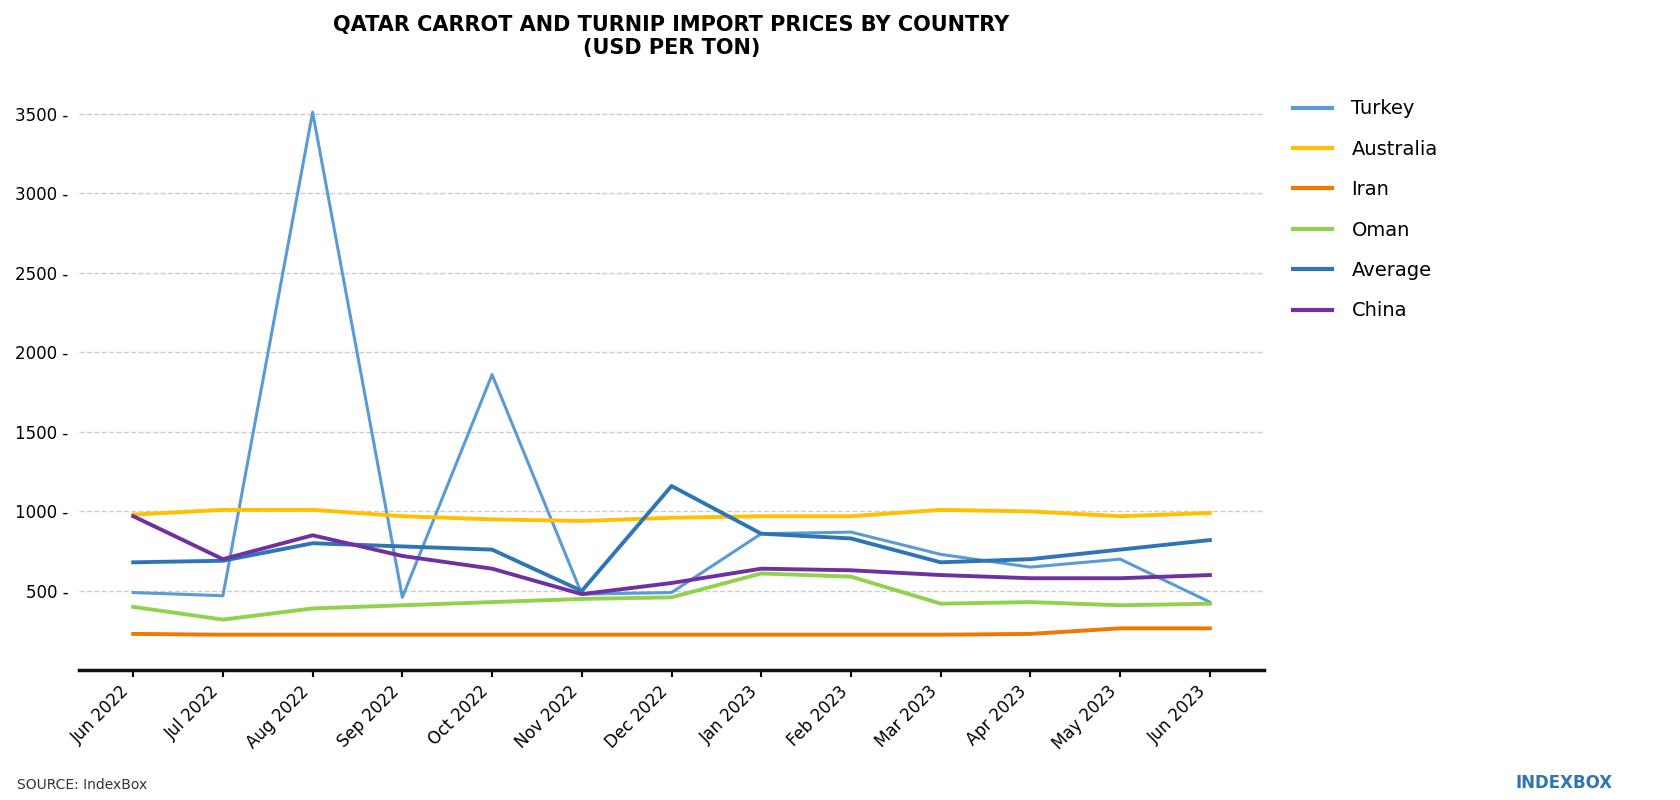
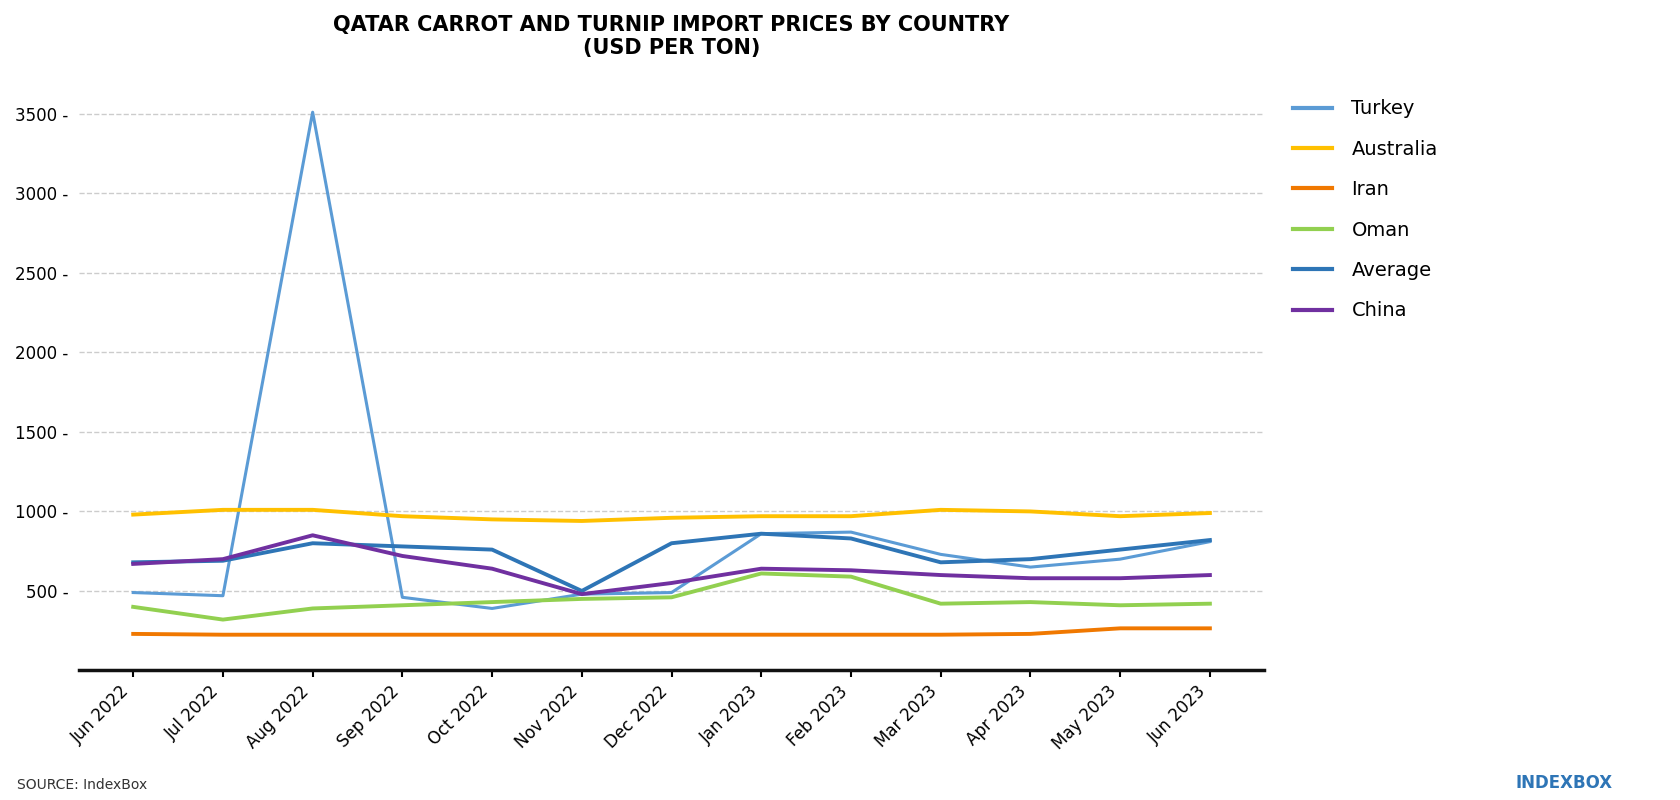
China/Jun 2022: 970 - -> 670 -
Turkey/Oct 2022: 1860 - -> 390 -
Average/Dec 2022: 1160 - -> 800 -
Turkey/Jun 2023: 430 - -> 810 -
